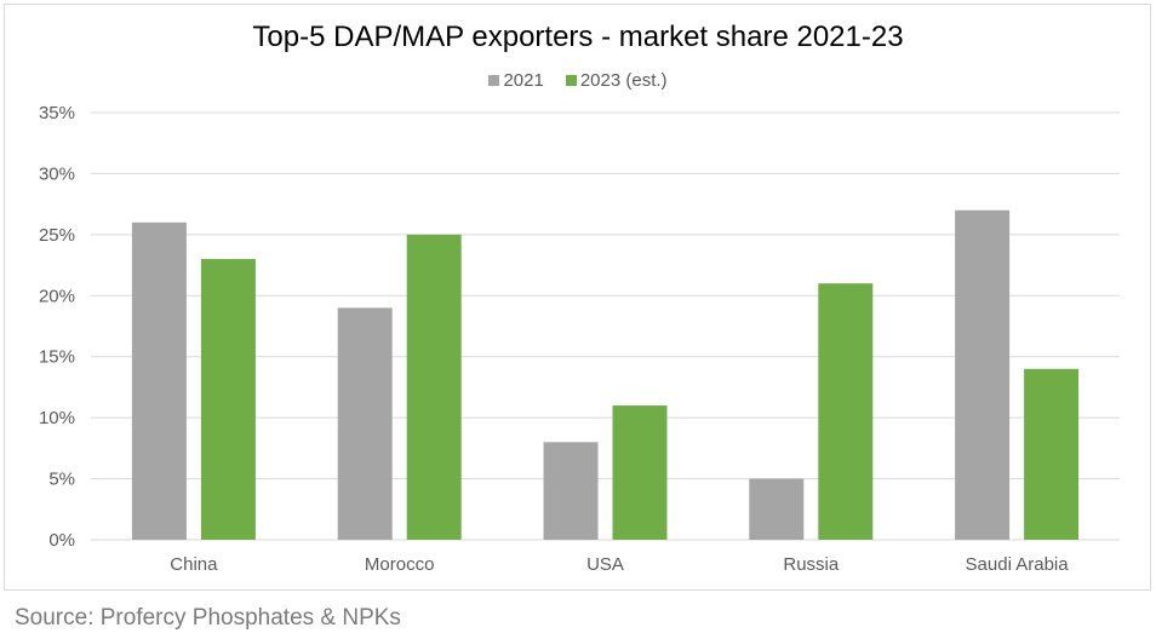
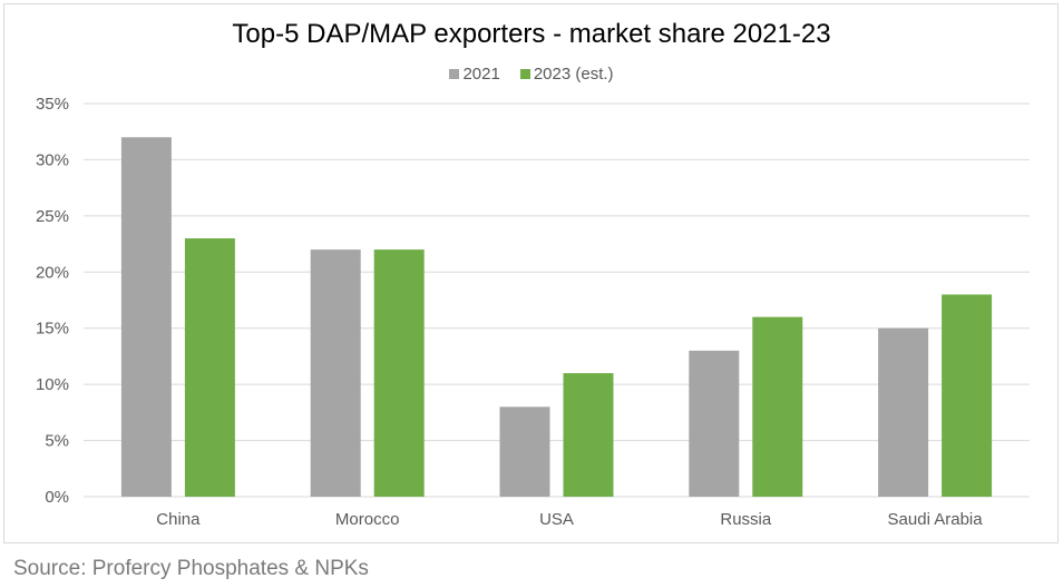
2021/China: 26% -> 32%
2021/Morocco: 19% -> 22%
2023 (est.)/Morocco: 25% -> 22%
2021/Russia: 5% -> 13%
2023 (est.)/Russia: 21% -> 16%
2021/Saudi Arabia: 27% -> 15%
2023 (est.)/Saudi Arabia: 14% -> 18%
